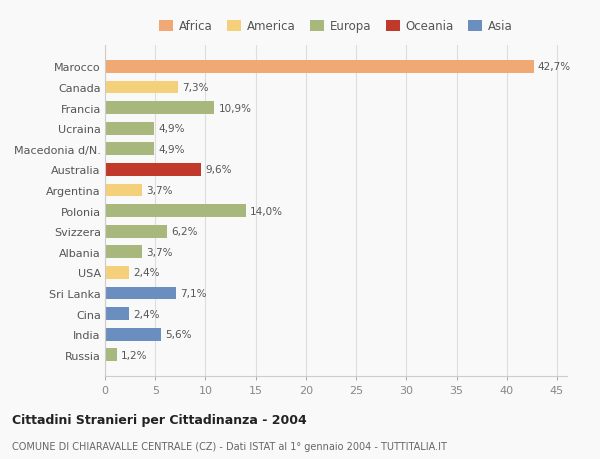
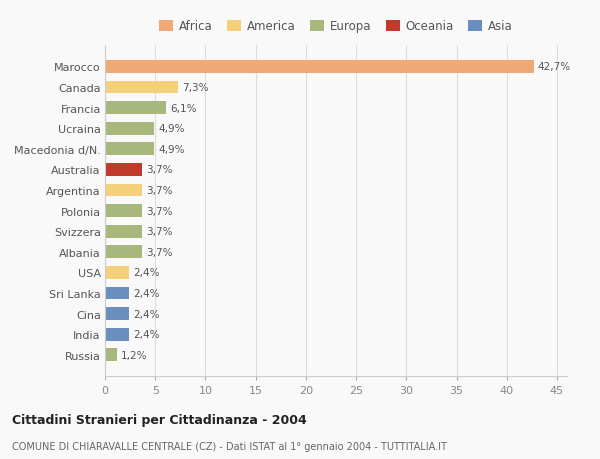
Francia: 10,9% -> 6,1%
Australia: 9,6% -> 3,7%
Polonia: 14,0% -> 3,7%
Svizzera: 6,2% -> 3,7%
Sri Lanka: 7,1% -> 2,4%
India: 5,6% -> 2,4%
